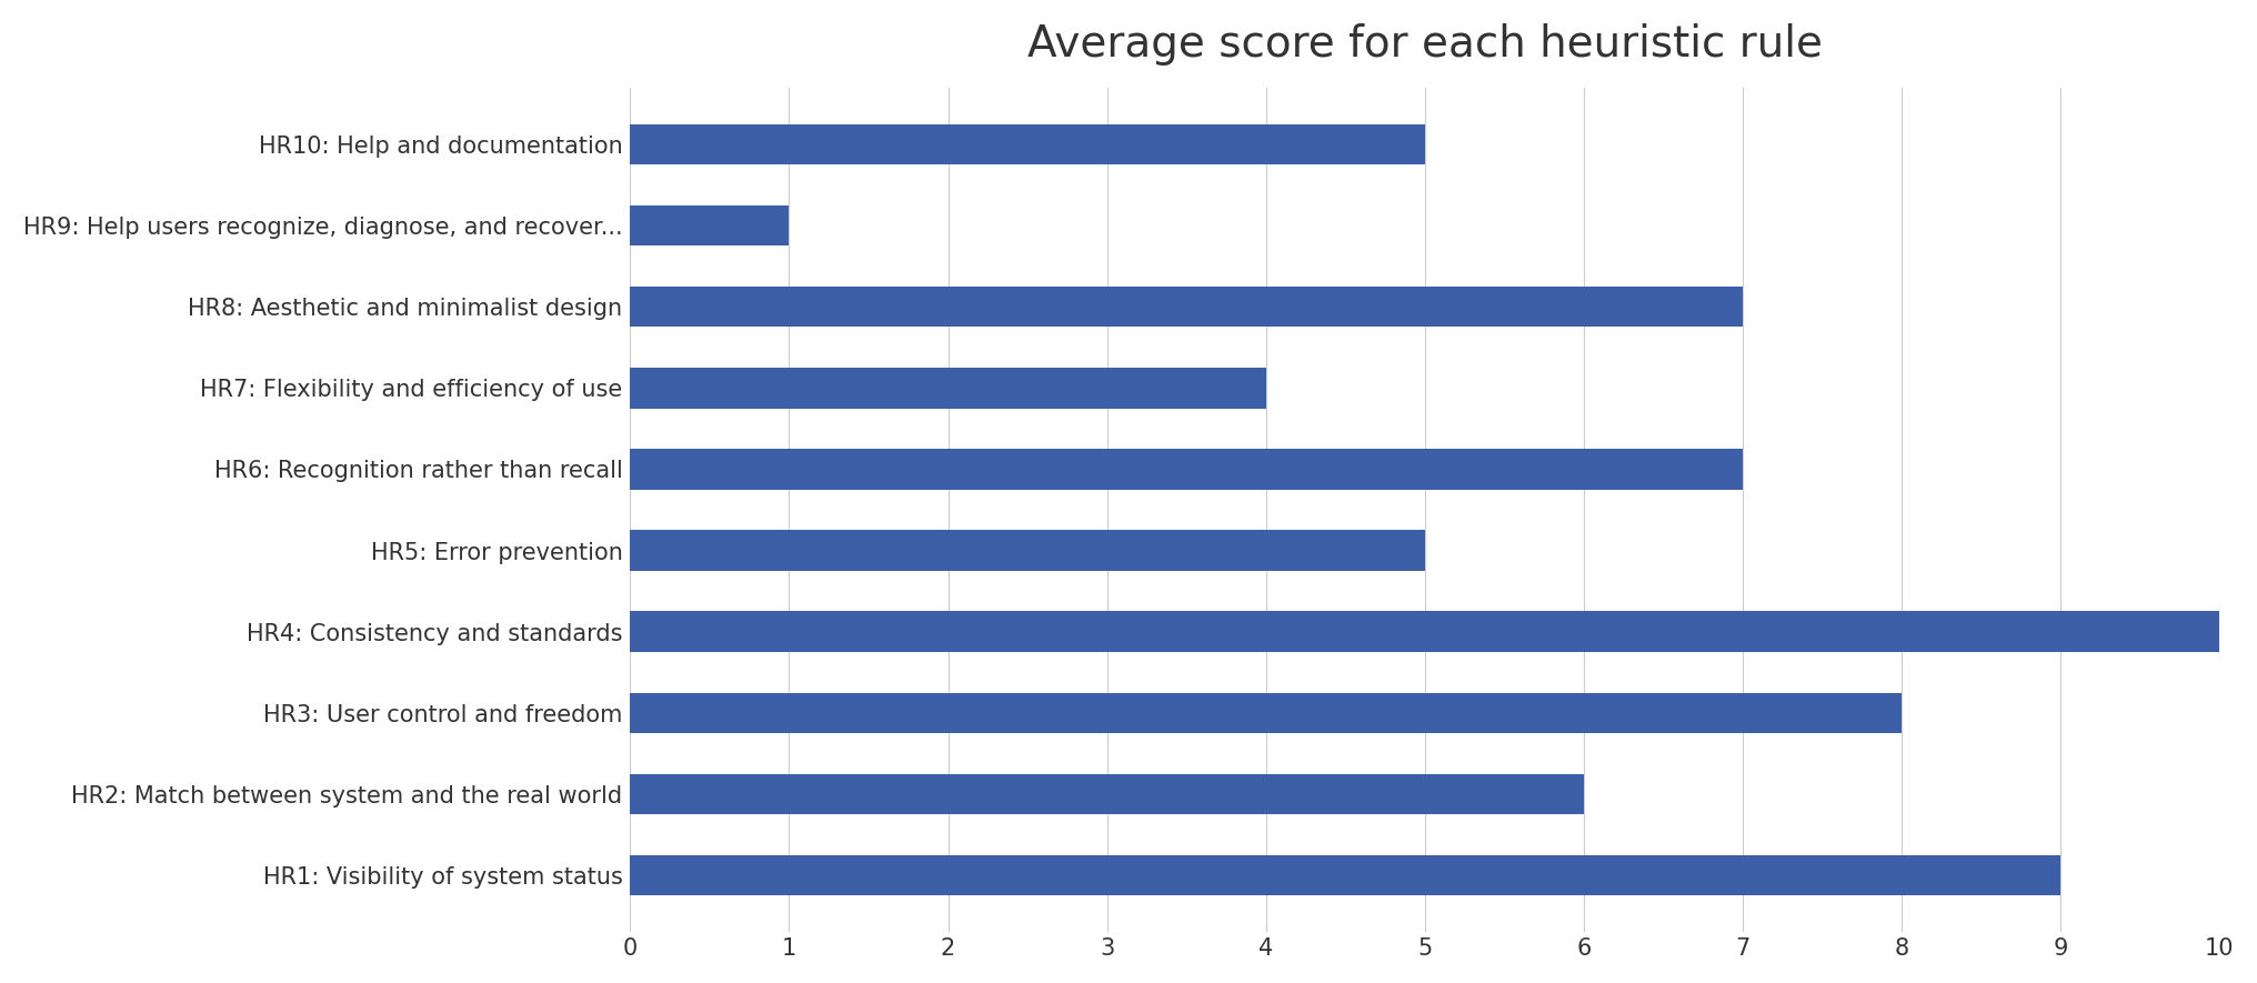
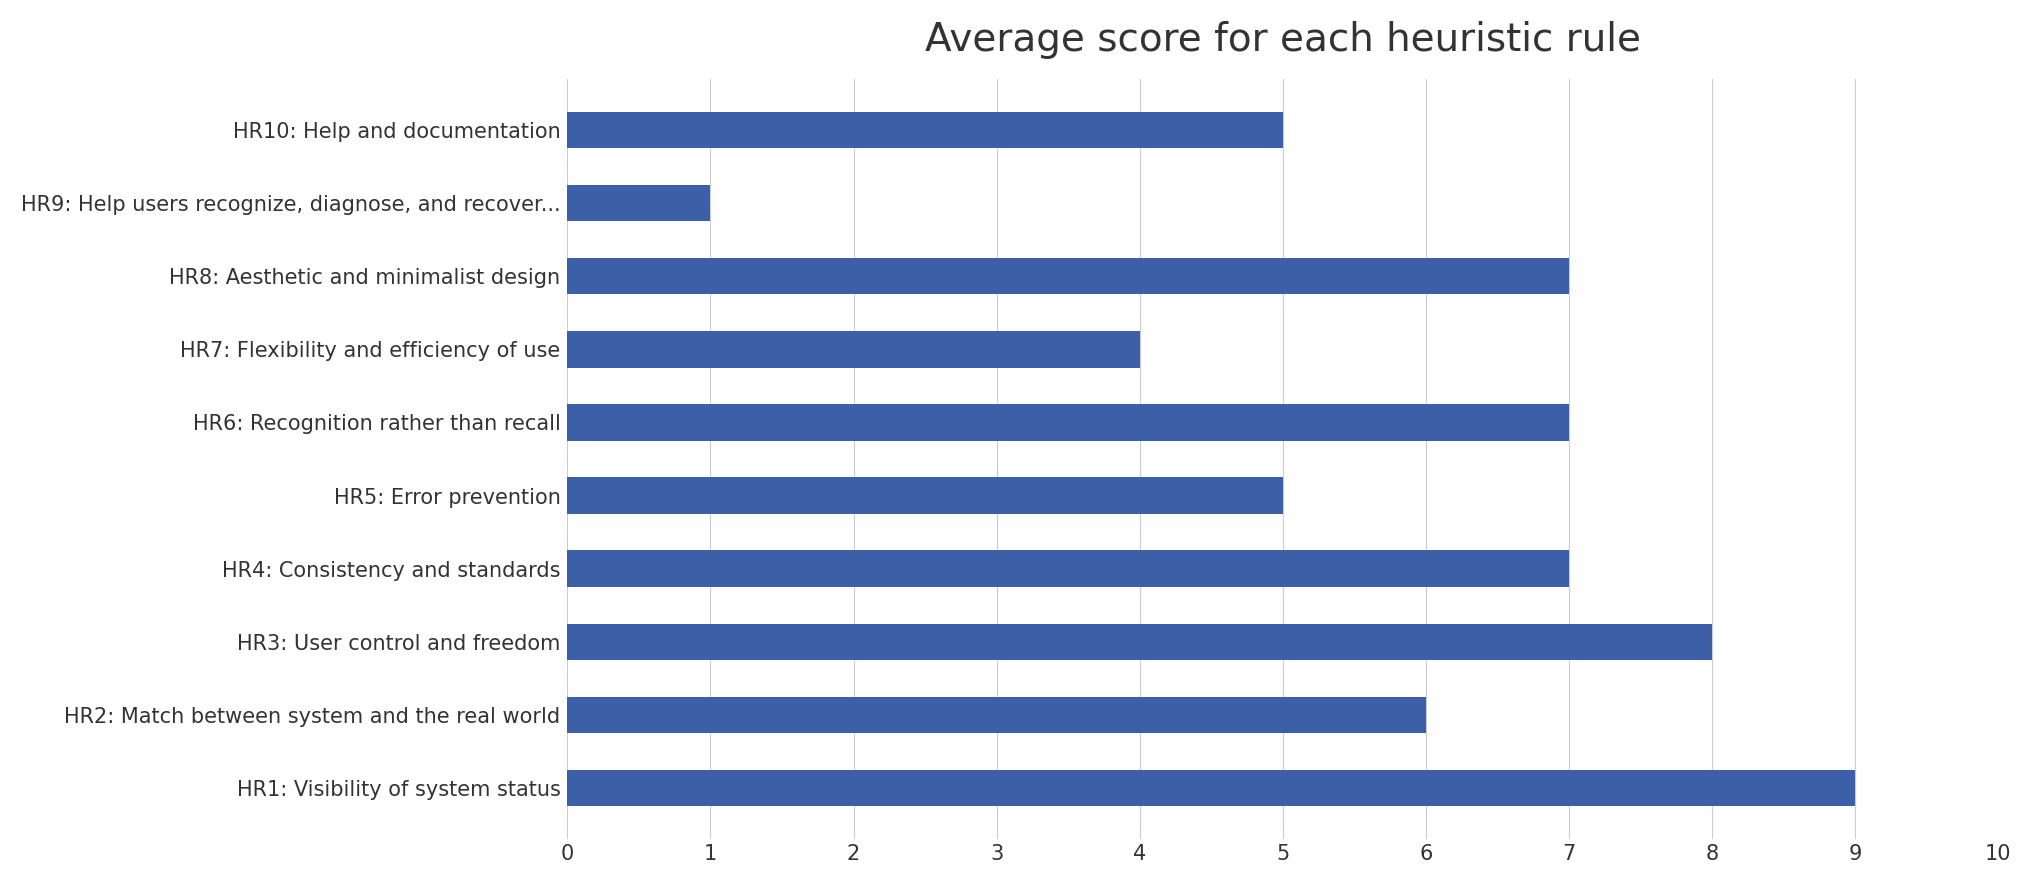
HR4: Consistency and standards: 10 -> 7
